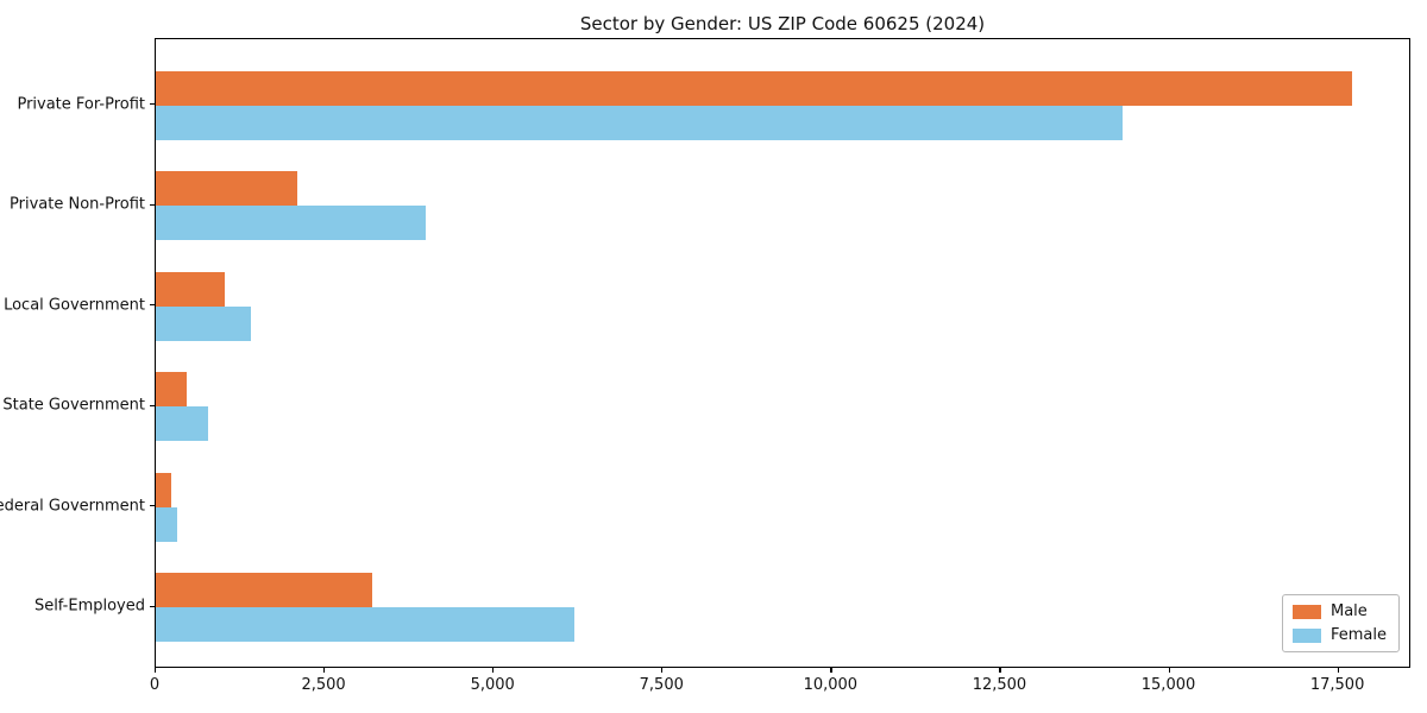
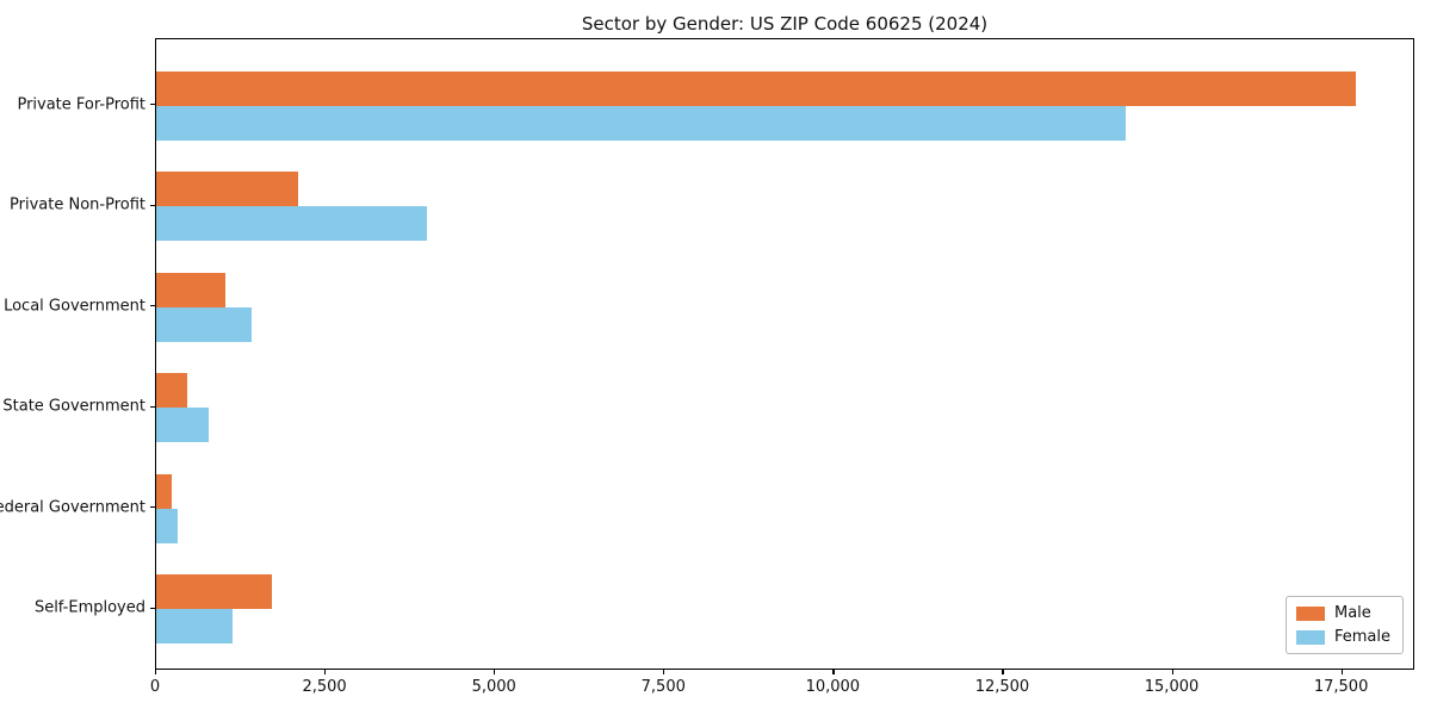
Male/Self-Employed: 3200 -> 1700
Female/Self-Employed: 6200 -> 1100
